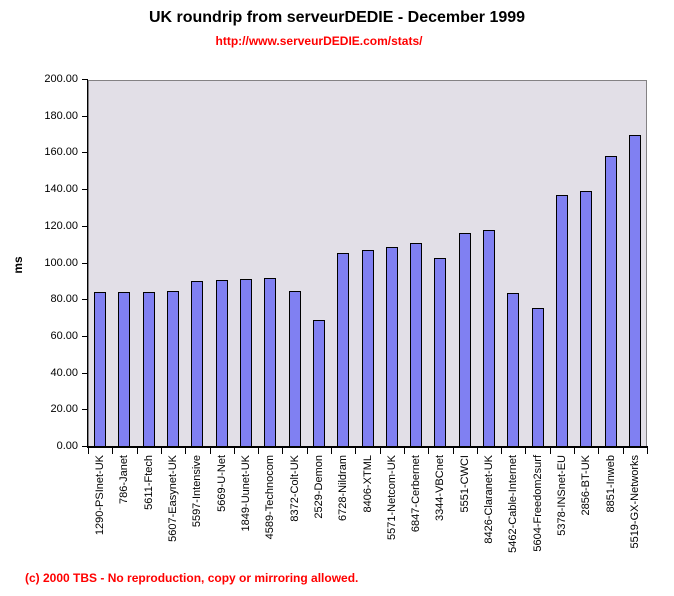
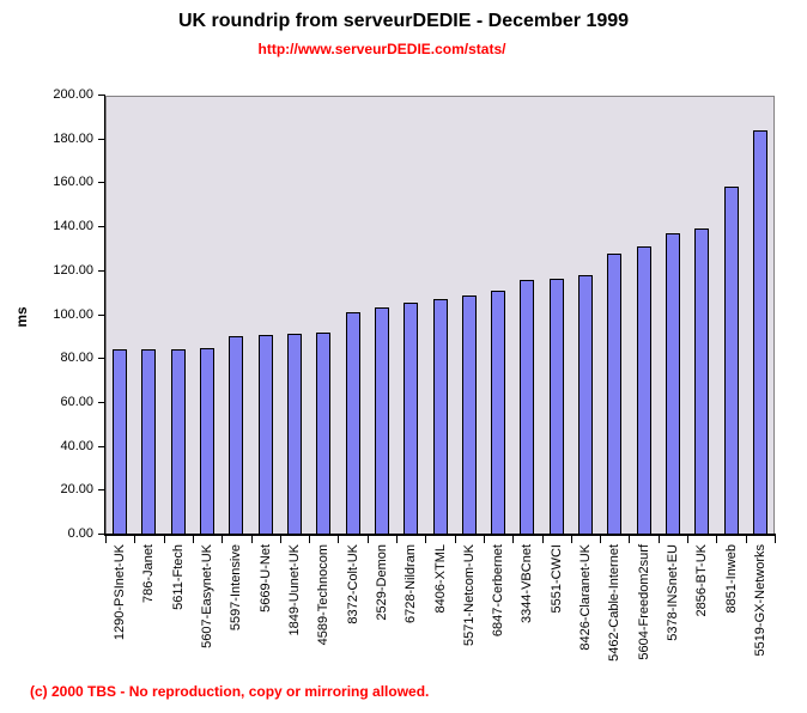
8372-Colt-UK: 85 -> 101
2529-Demon: 69 -> 104
3344-VBCnet: 103 -> 116
5462-Cable-Internet: 84 -> 128
5604-Freedom2surf: 76 -> 132
5519-GX-Networks: 170 -> 184
